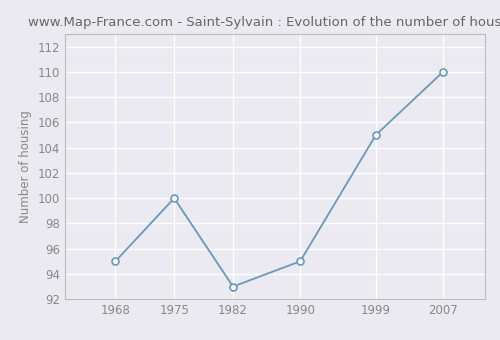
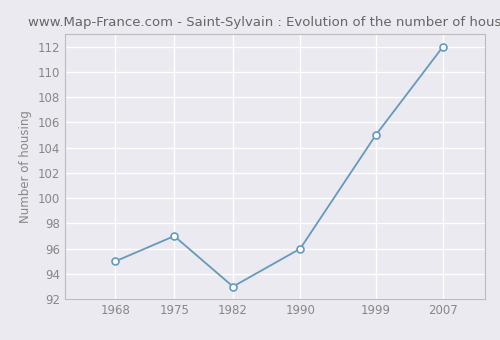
1975: 100 -> 97
1990: 95 -> 96
2007: 110 -> 112
